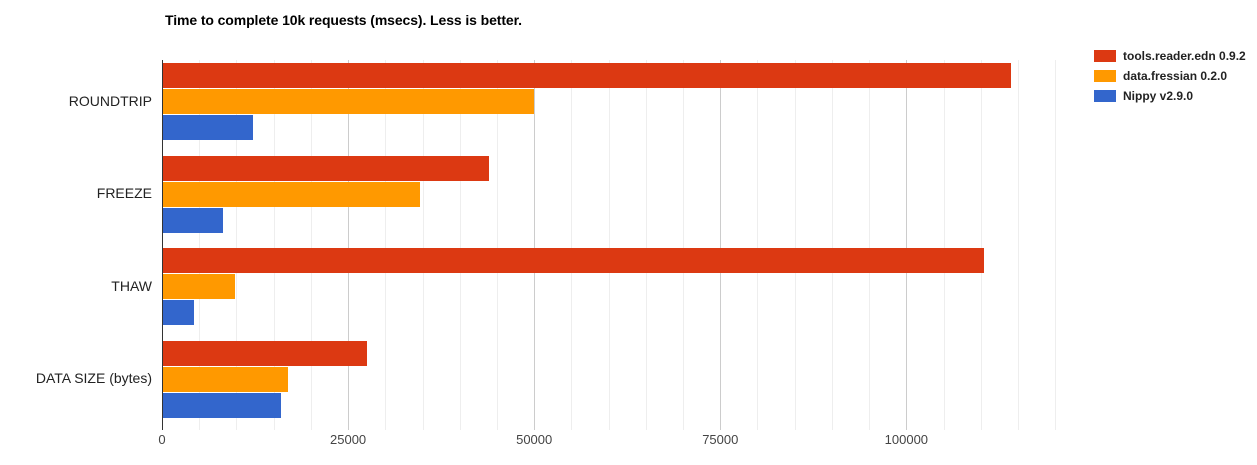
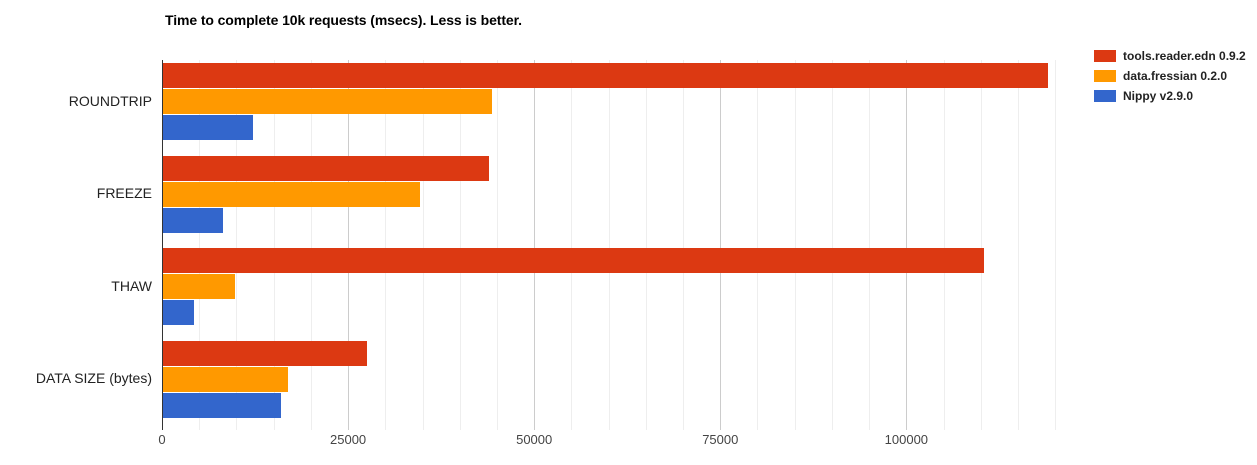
tools.reader.edn 0.9.2/ROUNDTRIP: 114000 -> 119000
data.fressian 0.2.0/ROUNDTRIP: 50000 -> 44000
